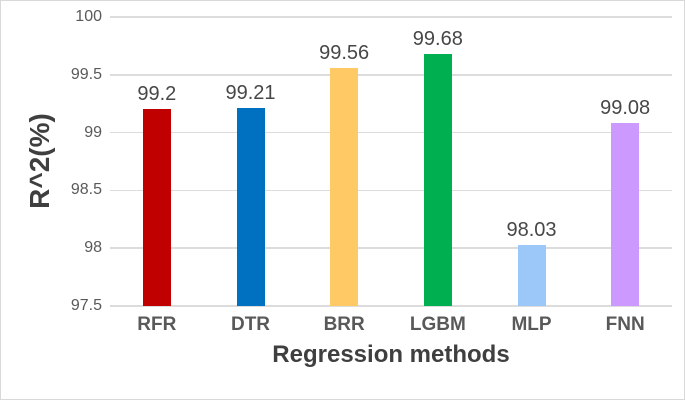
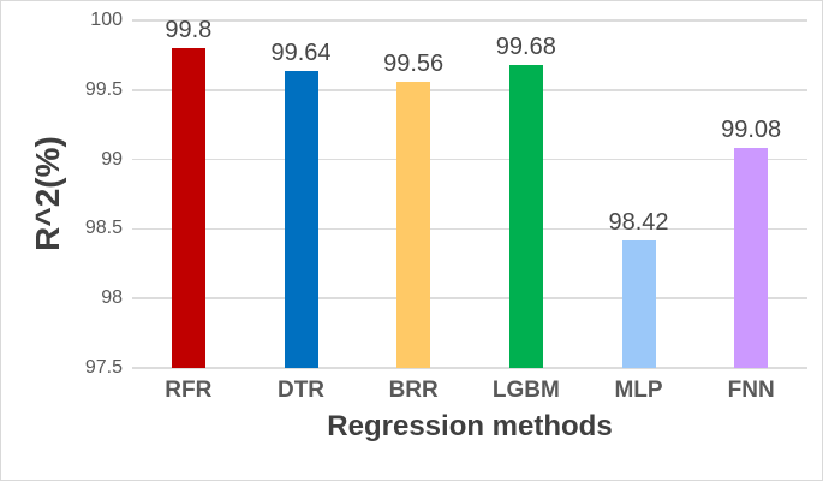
RFR: 99.2 -> 99.8
DTR: 99.21 -> 99.64
MLP: 98.03 -> 98.42
